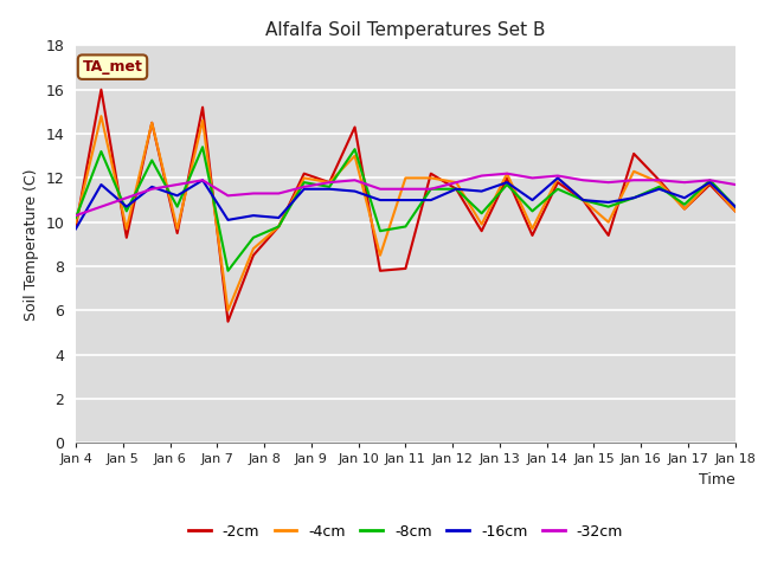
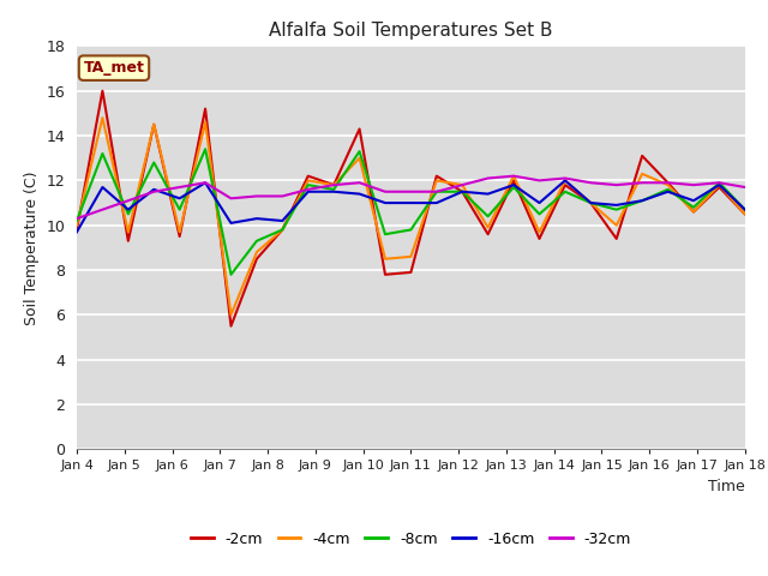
-4cm/Jan 11: 12.0 -> 8.6
